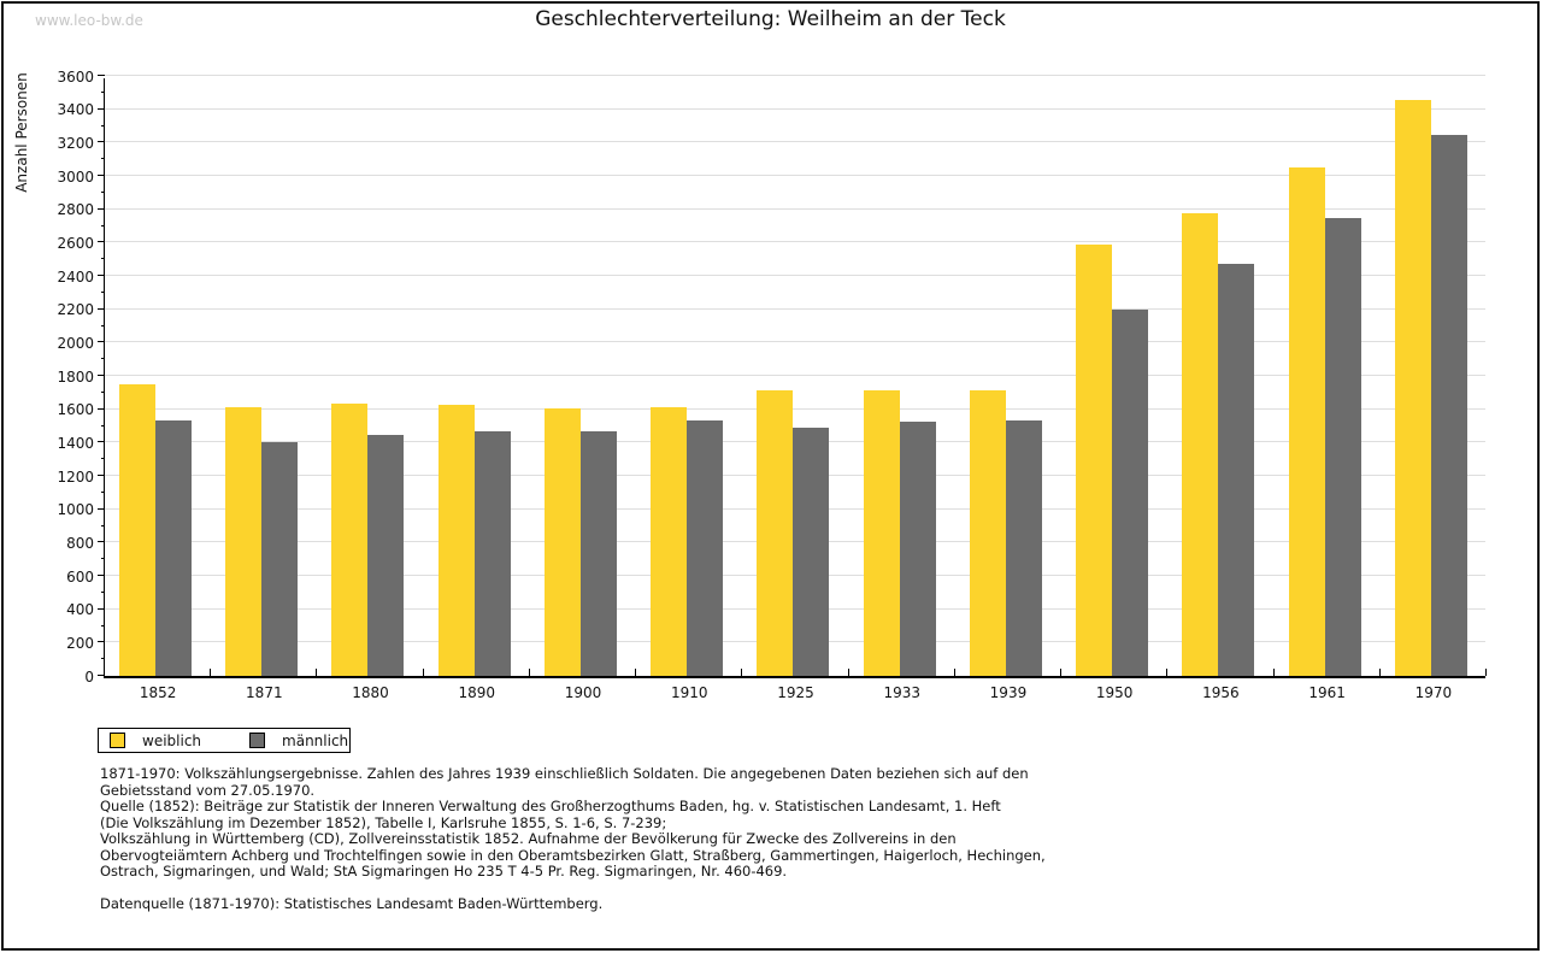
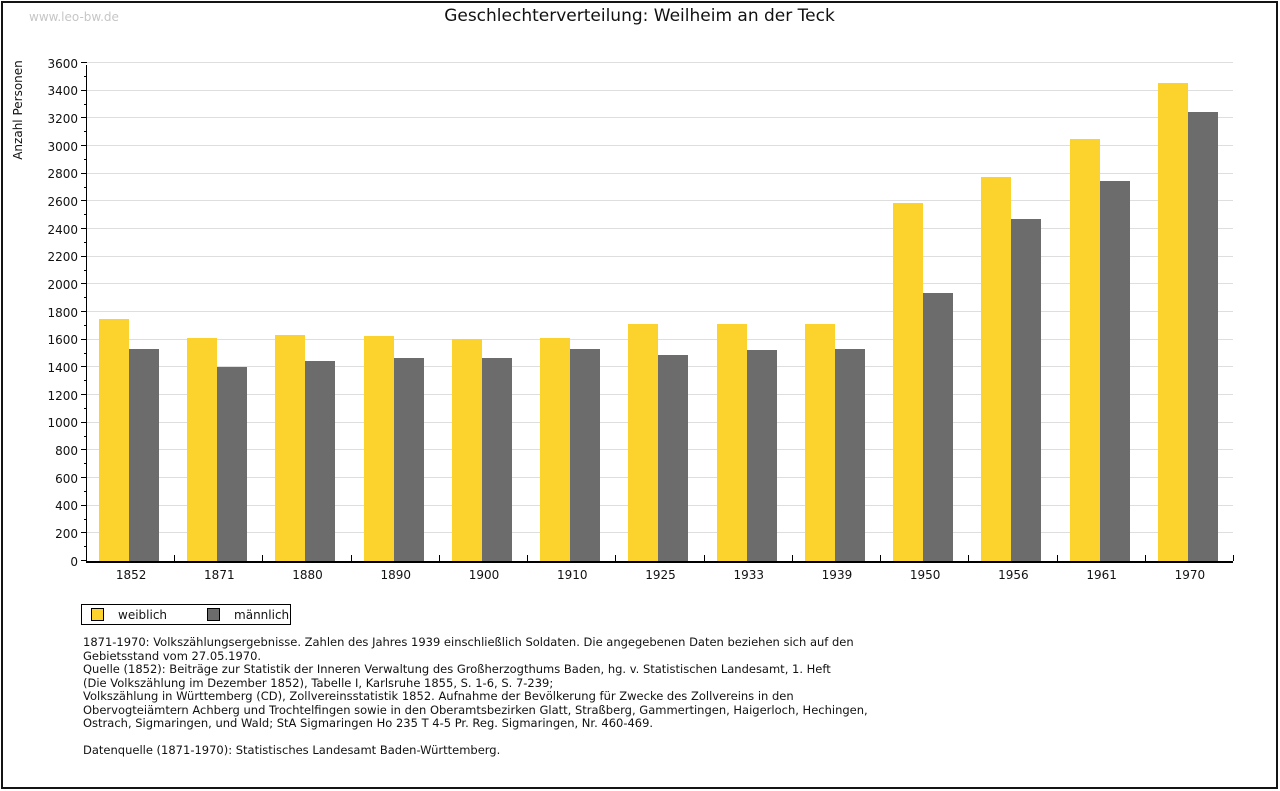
männlich/1950: 2200 -> 1940
